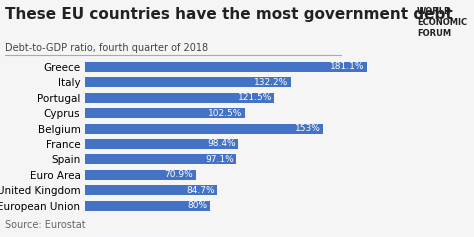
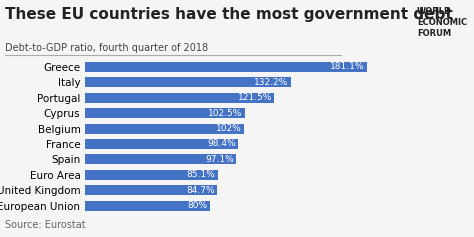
Belgium: 153% -> 102%
Euro Area: 70.9% -> 85.1%
